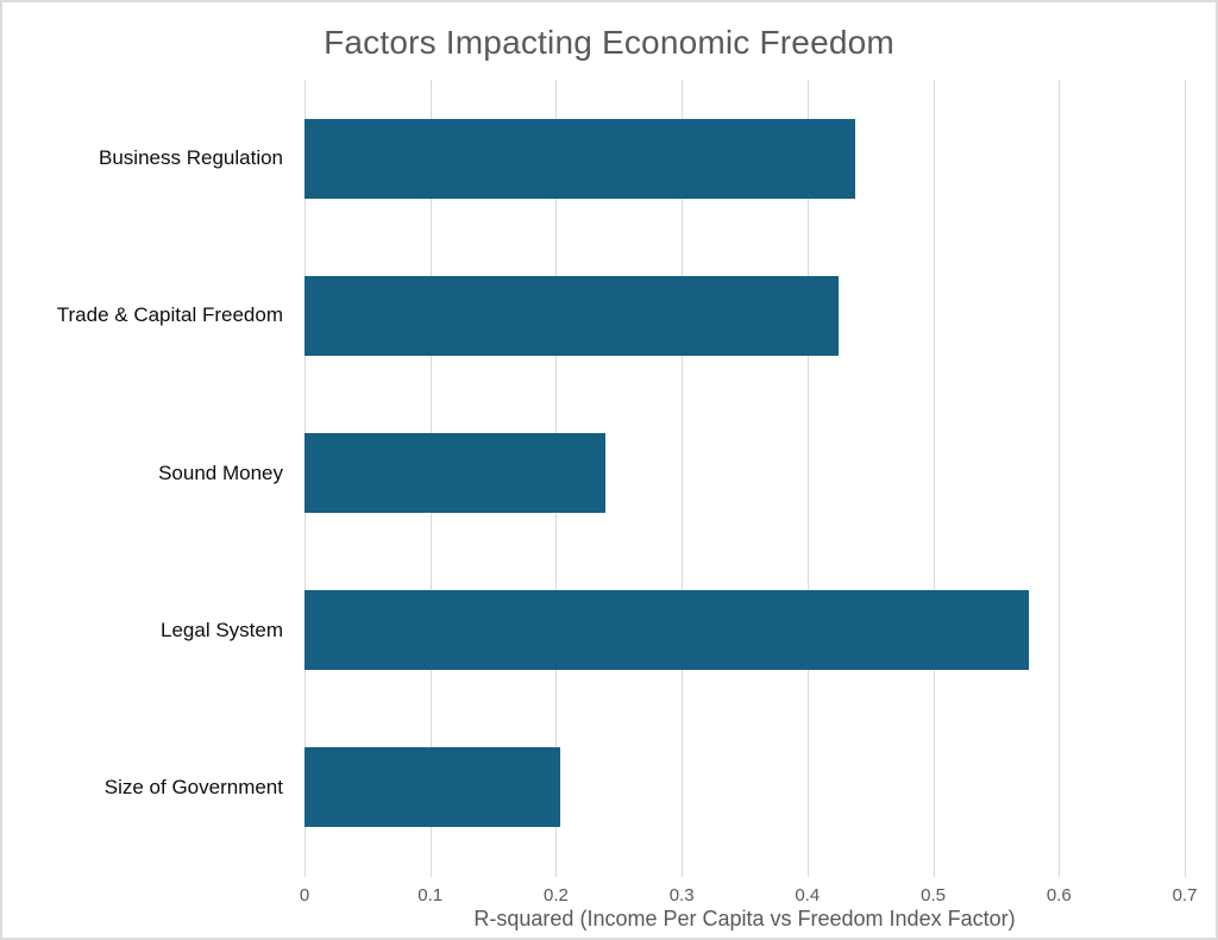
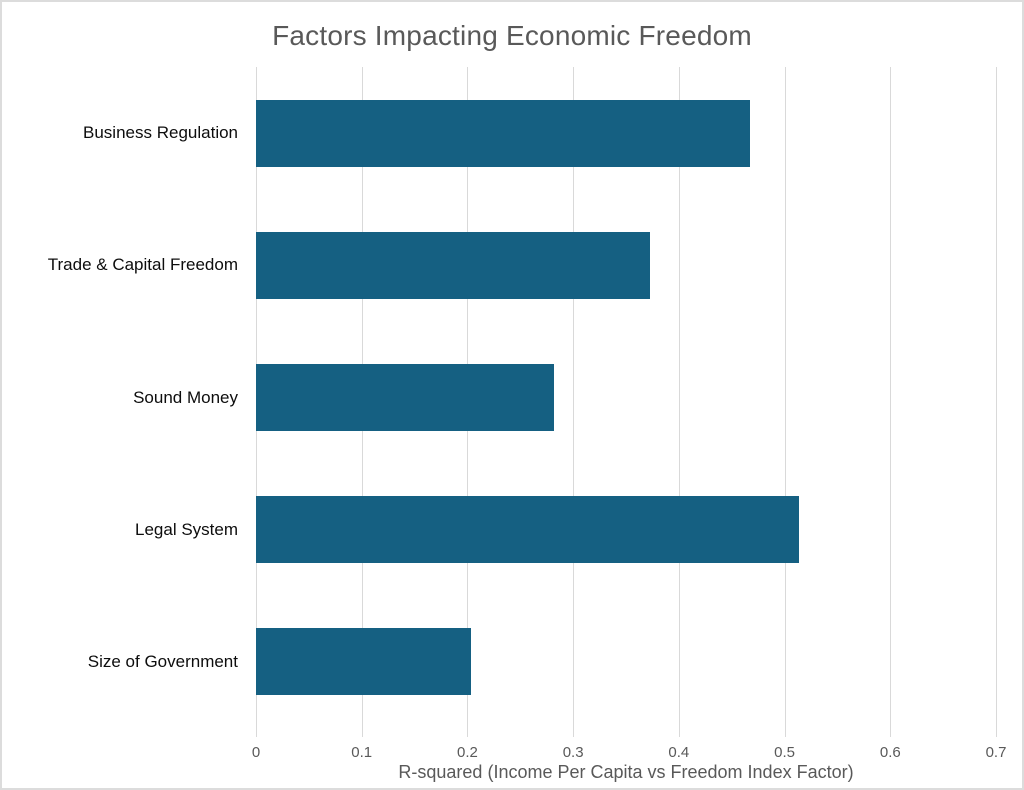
Business Regulation: 0.438 -> 0.467
Trade & Capital Freedom: 0.425 -> 0.373
Sound Money: 0.239 -> 0.282
Legal System: 0.576 -> 0.514
